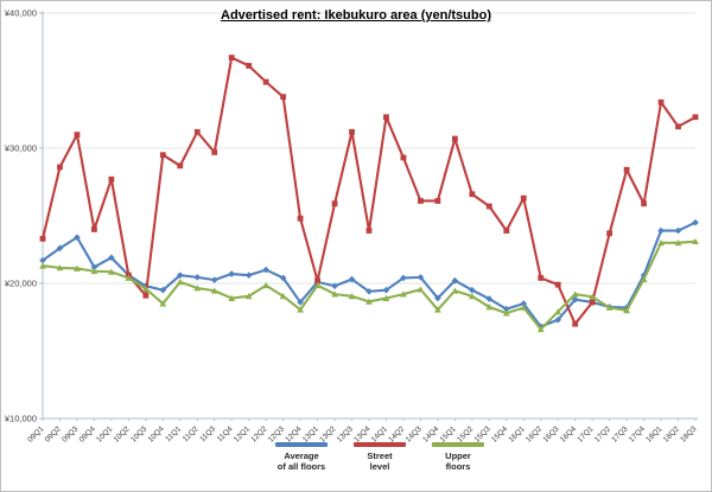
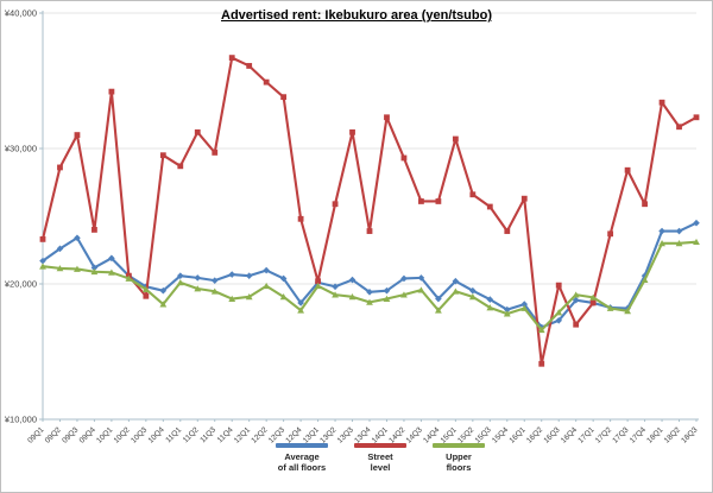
Street level/10Q1: ¥27700 -> ¥34200
Street level/16Q2: ¥20400 -> ¥14100
